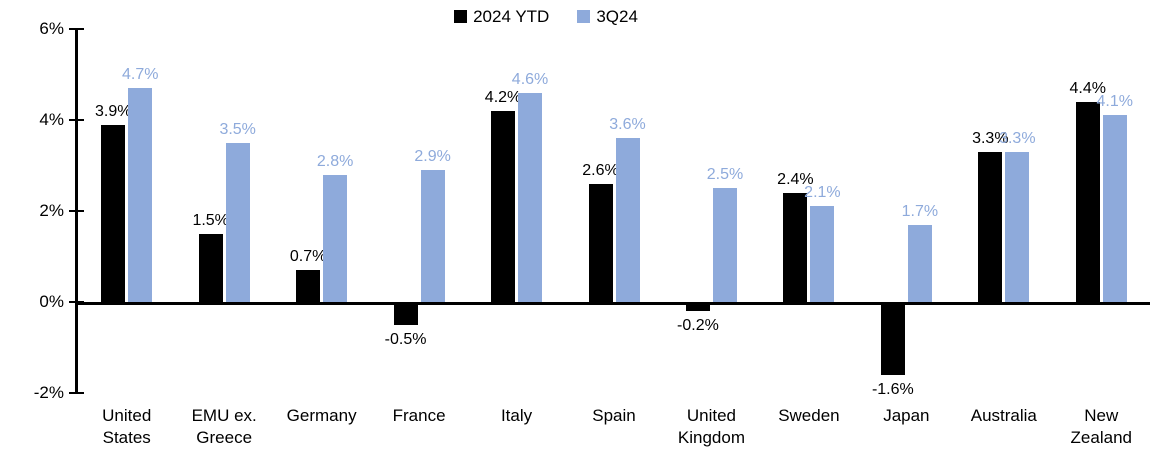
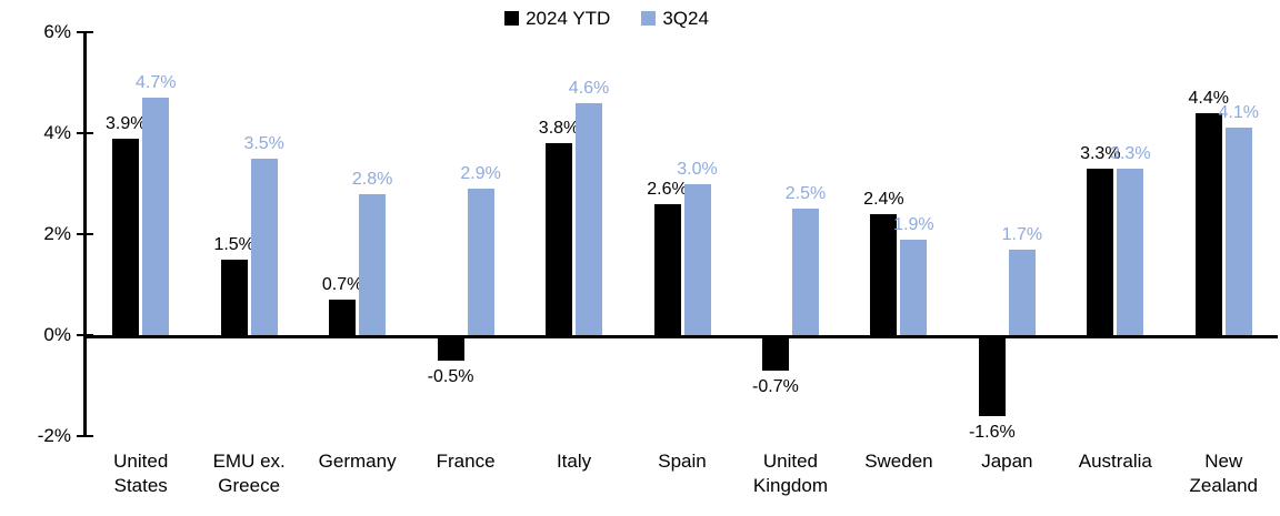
2024 YTD/Italy: 4.2% -> 3.8%
3Q24/Spain: 3.6% -> 3.0%
2024 YTD/United Kingdom: -0.2% -> -0.7%
3Q24/Sweden: 2.1% -> 1.9%
